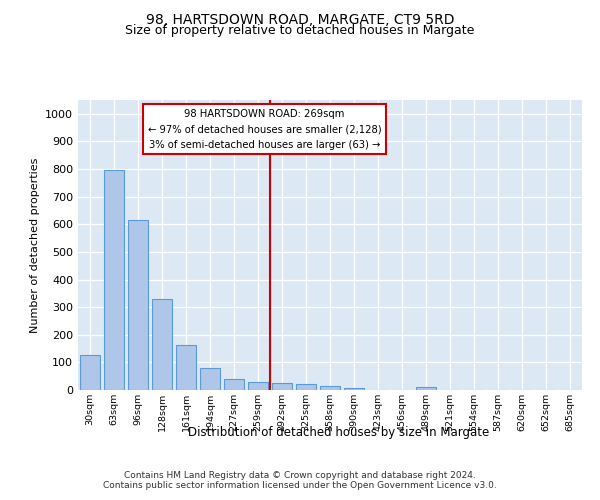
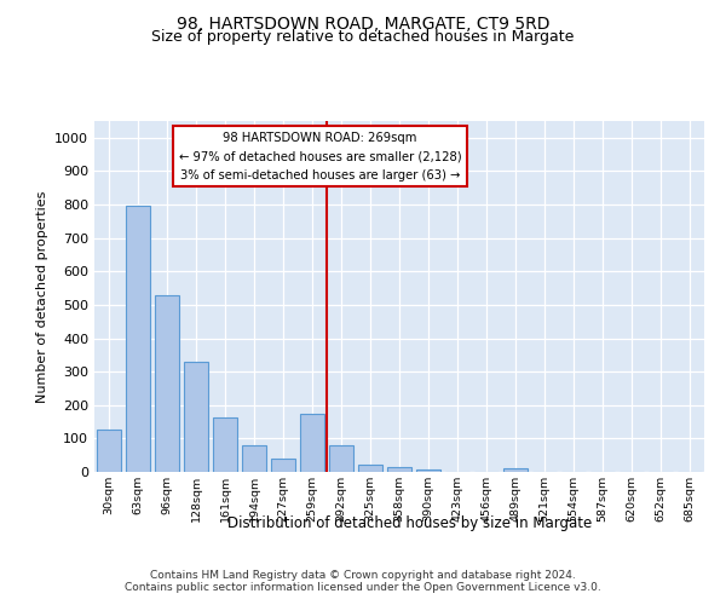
96sqm: 615 -> 530
259sqm: 28 -> 175
292sqm: 25 -> 80
